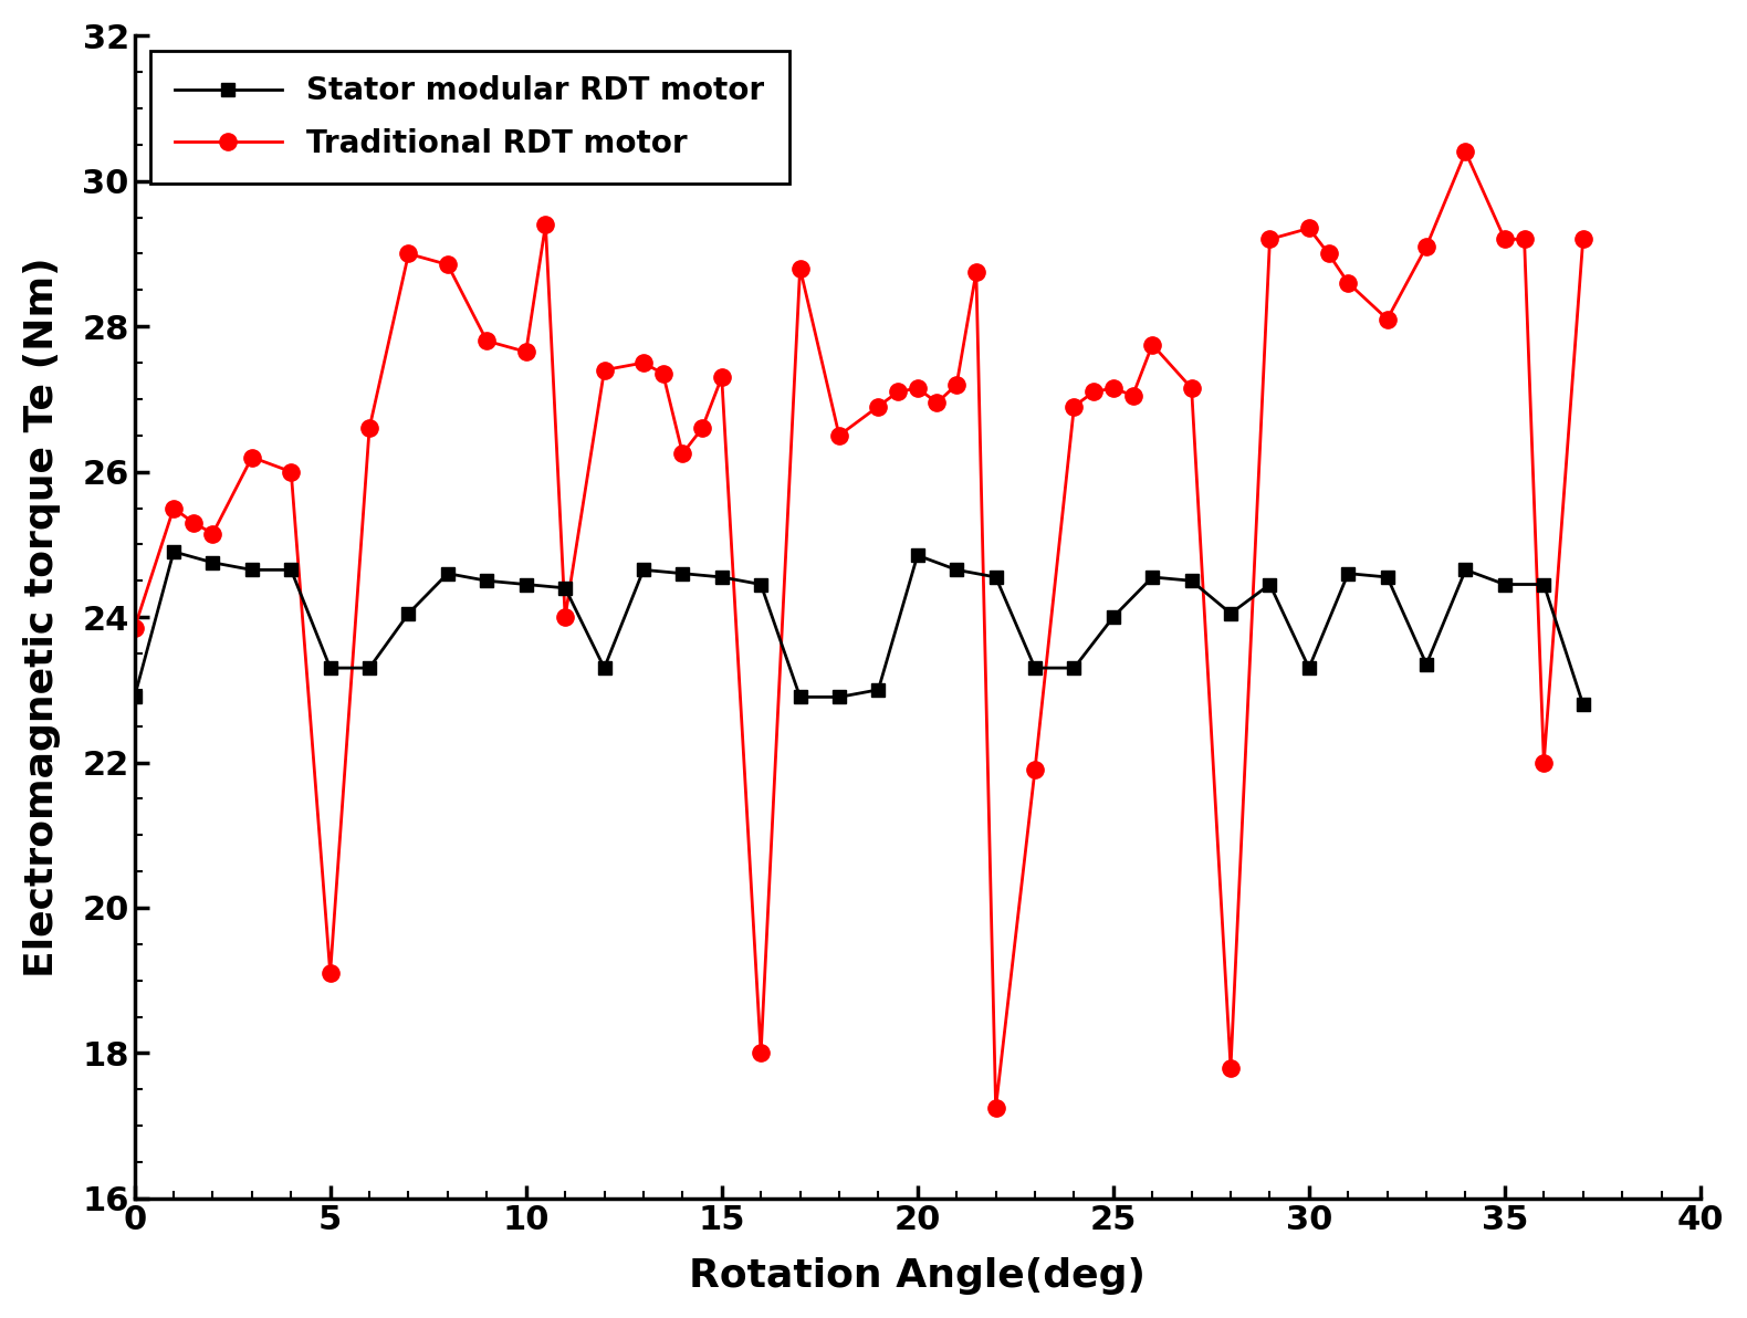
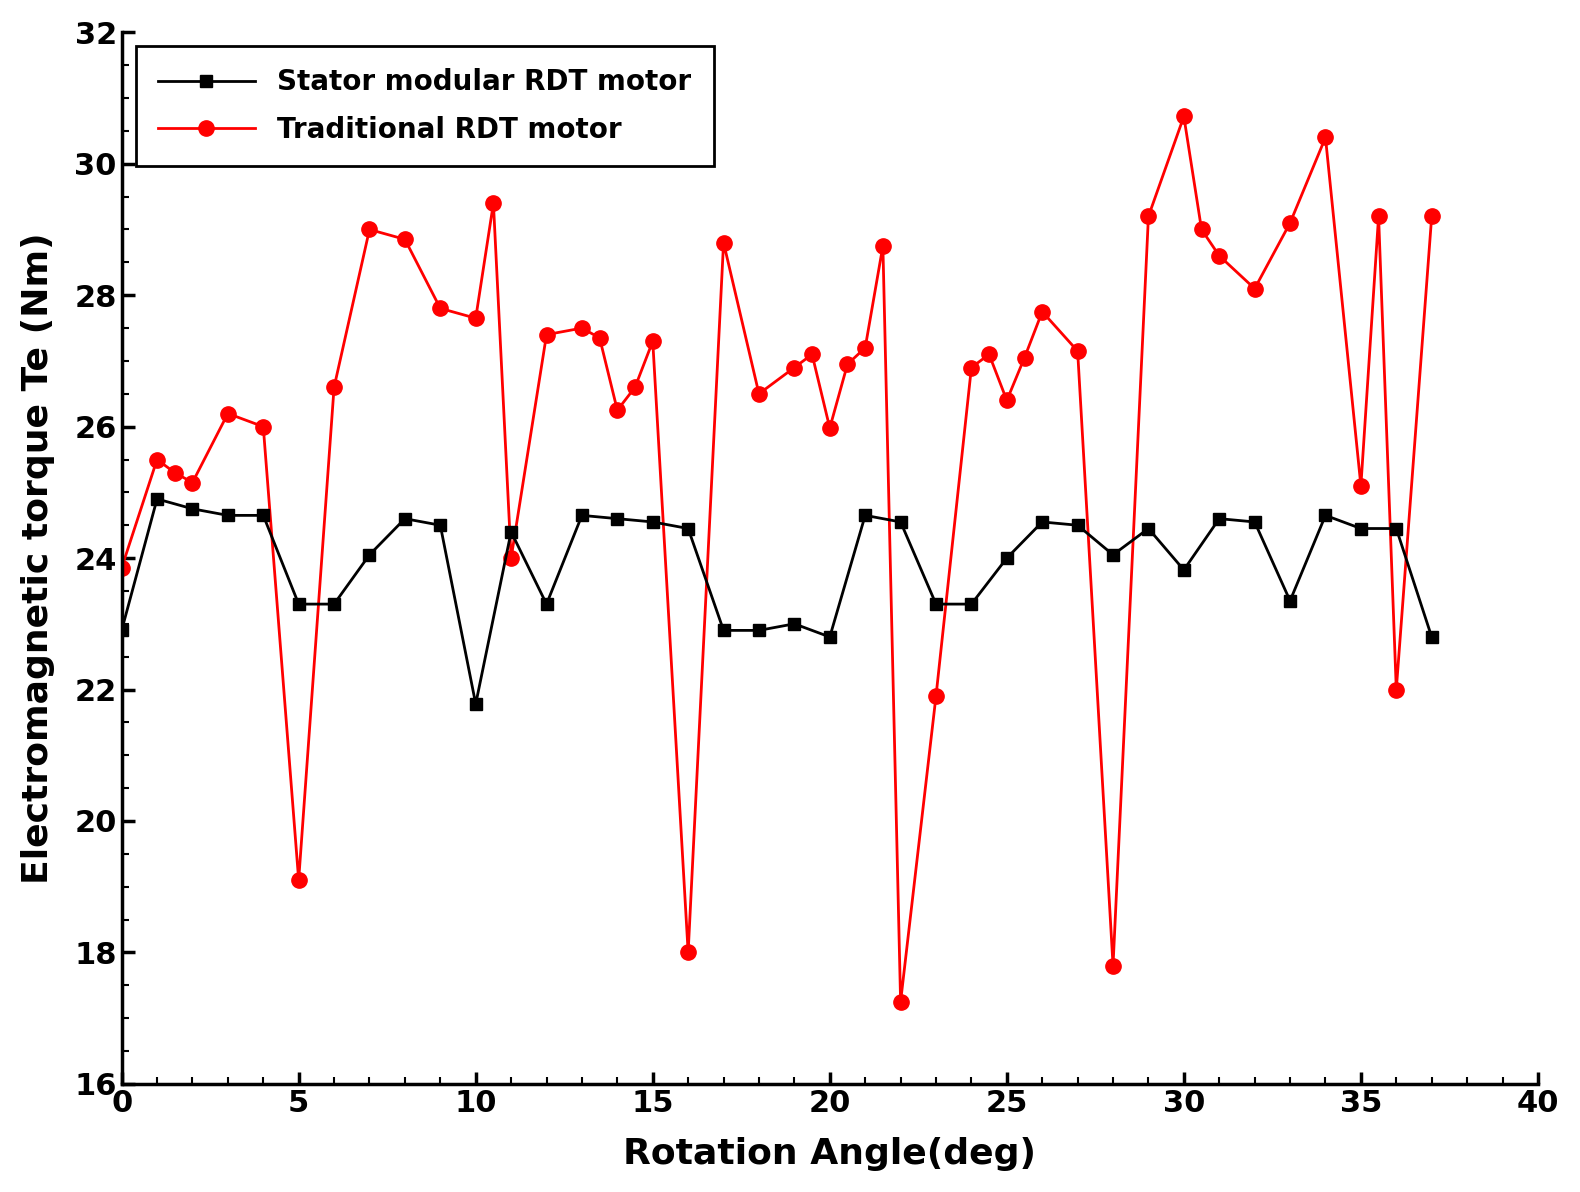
Stator modular RDT motor/10: 24.45 -> 21.78
Stator modular RDT motor/20: 24.85 -> 22.80
Traditional RDT motor/20: 27.15 -> 25.98
Traditional RDT motor/25: 27.15 -> 26.40
Stator modular RDT motor/30: 23.30 -> 23.82
Traditional RDT motor/30: 29.35 -> 30.72
Traditional RDT motor/35: 29.20 -> 25.10
